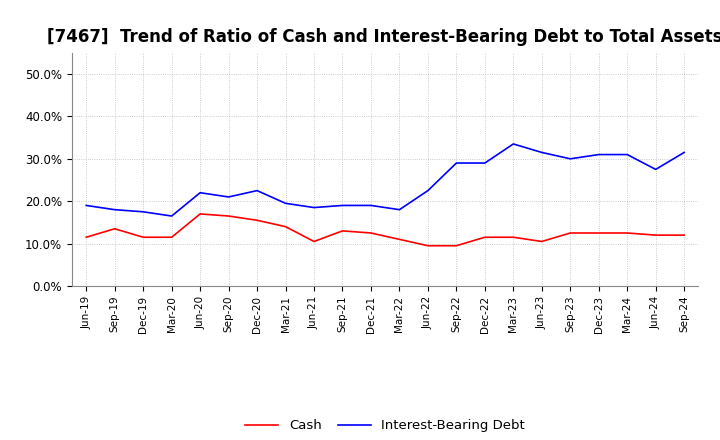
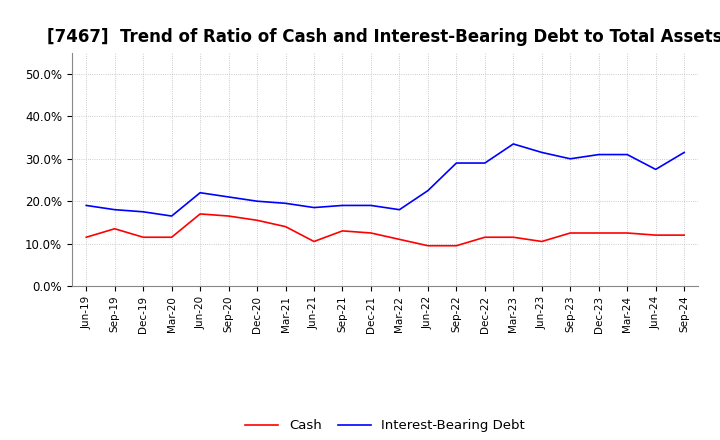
Interest-Bearing Debt/Dec-20: 22.5% -> 20.0%
